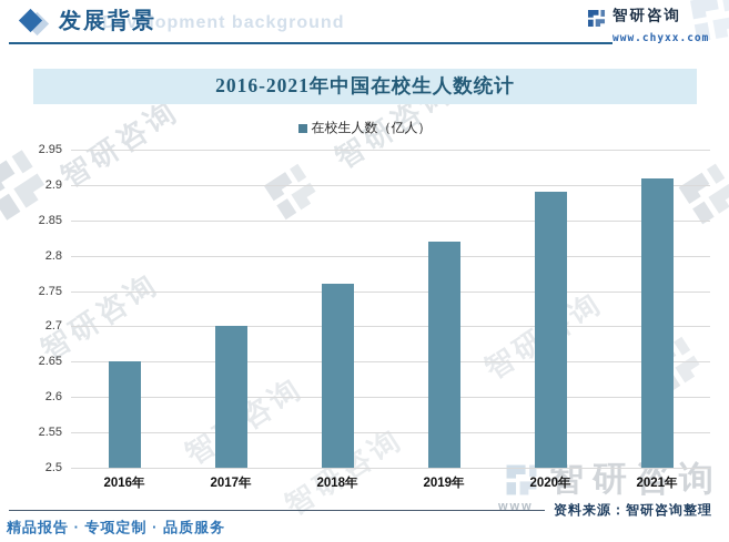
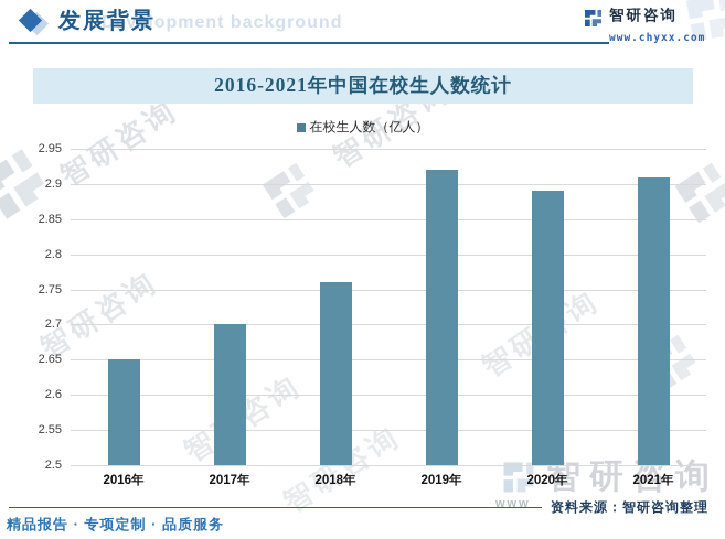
2019年: 2.82 -> 2.92
